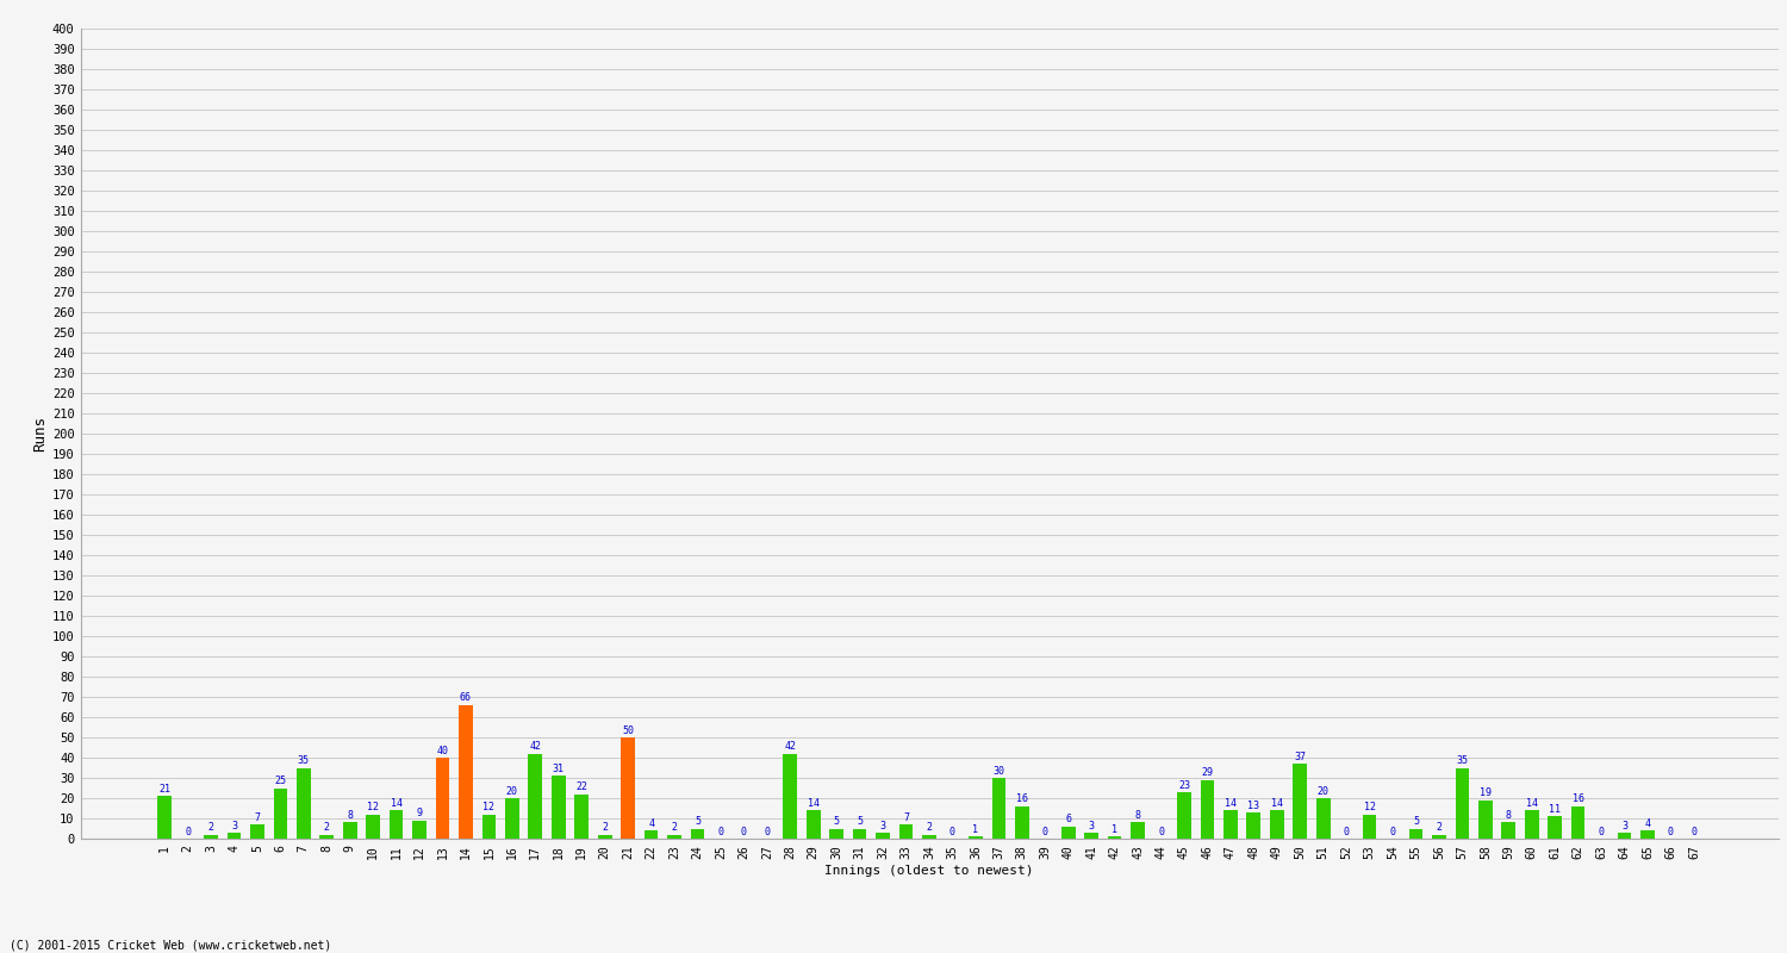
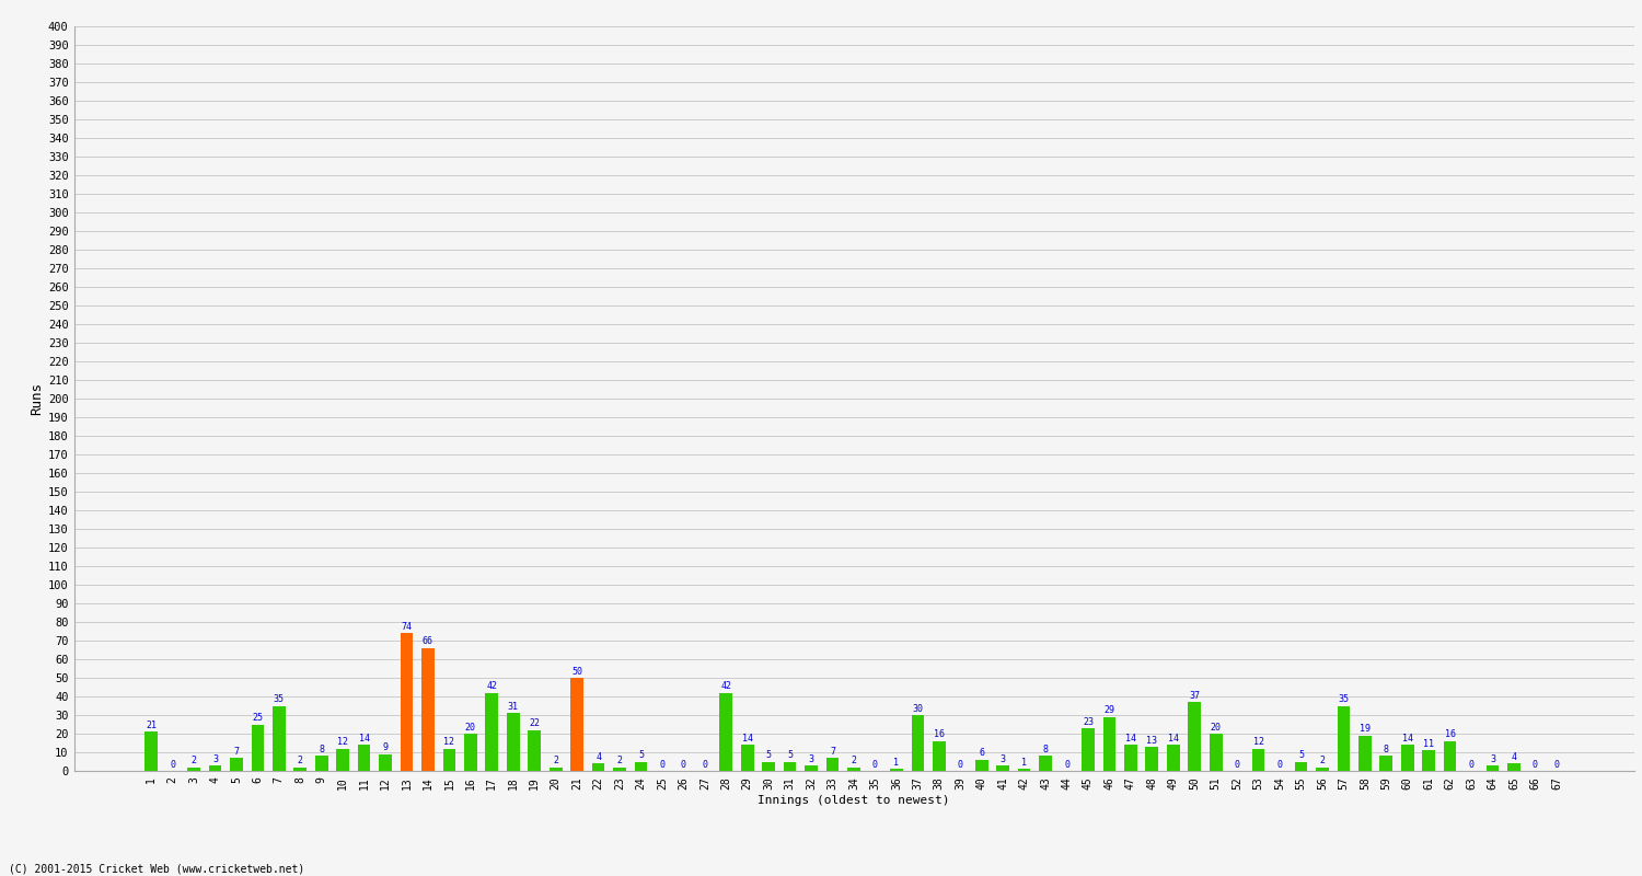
13: 40 -> 74
